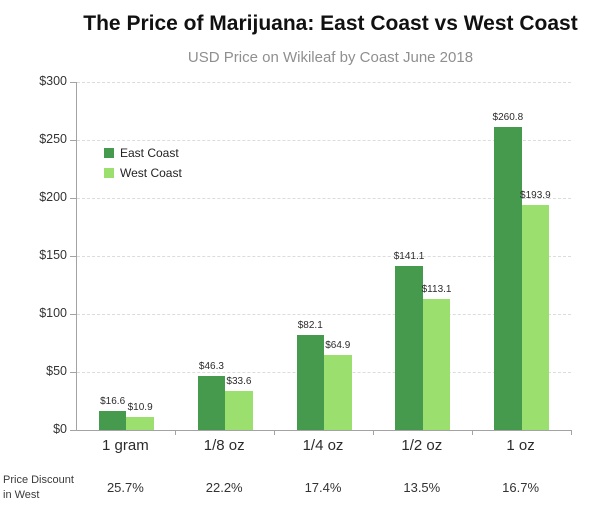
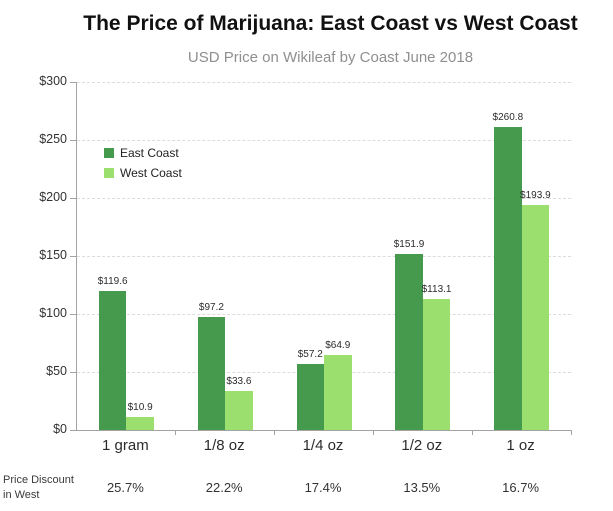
East Coast/1 gram: $16.6 -> $119.6
East Coast/1/8 oz: $46.3 -> $97.2
East Coast/1/4 oz: $82.1 -> $57.2
East Coast/1/2 oz: $141.1 -> $151.9
